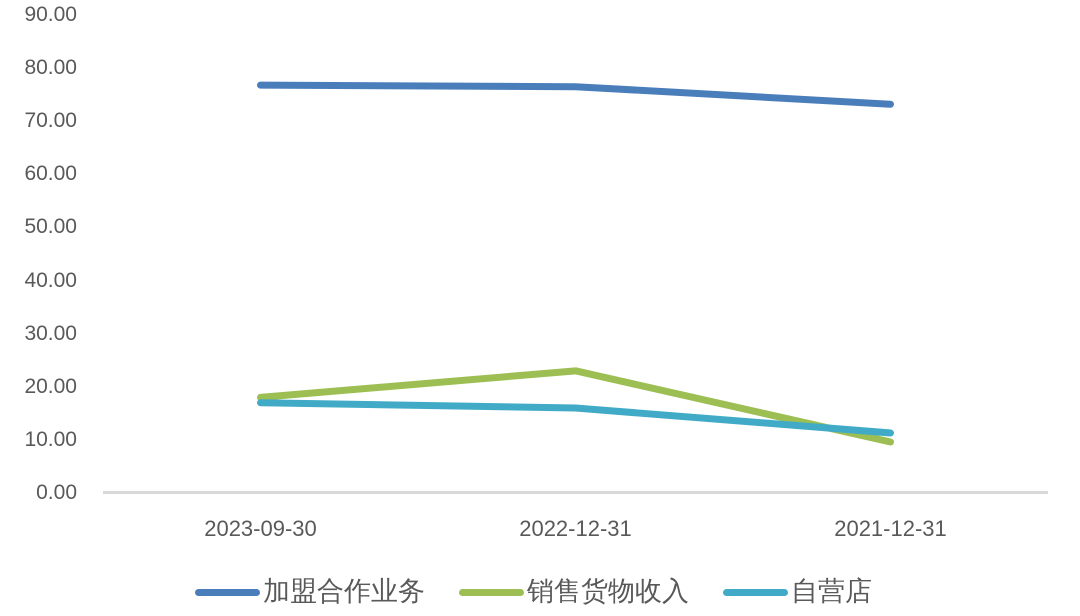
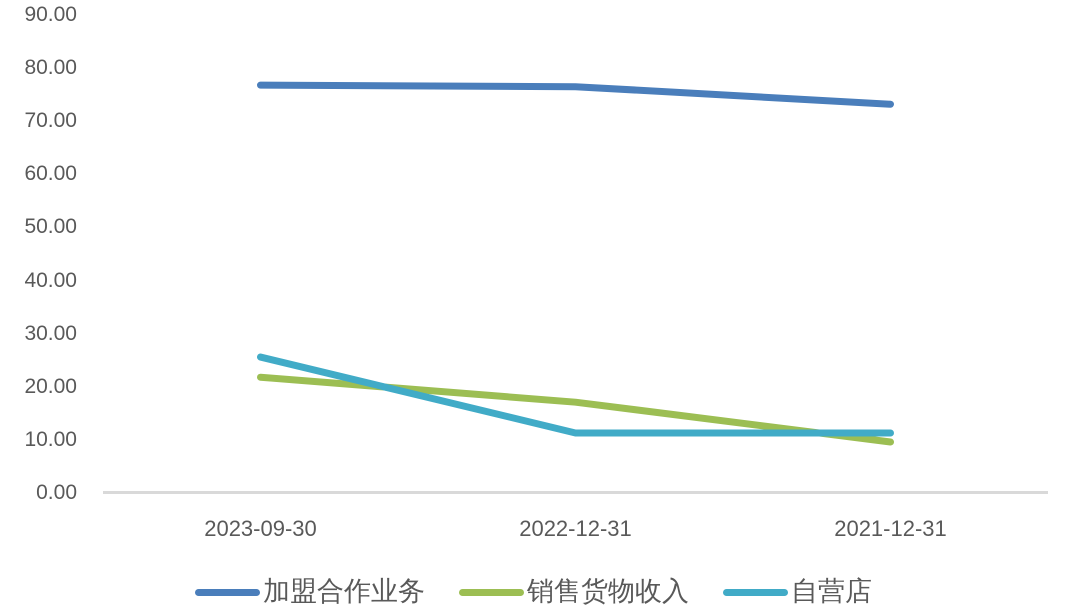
销售货物收入/2023-09-30: 18 -> 22
自营店/2023-09-30: 17 -> 26
销售货物收入/2022-12-31: 23 -> 17
自营店/2022-12-31: 16 -> 11
